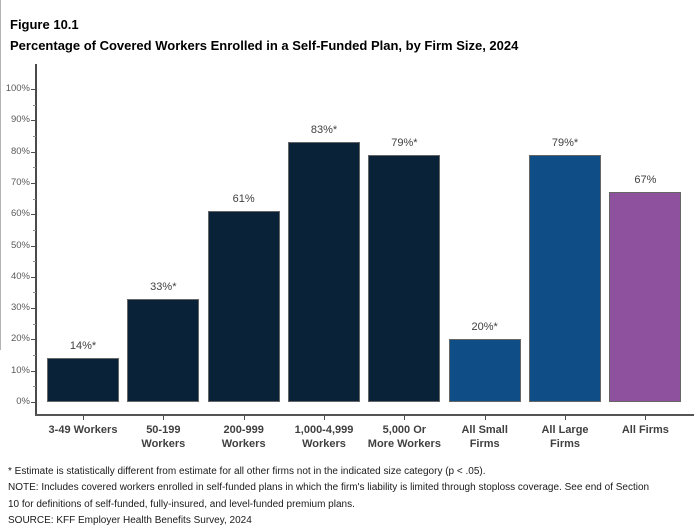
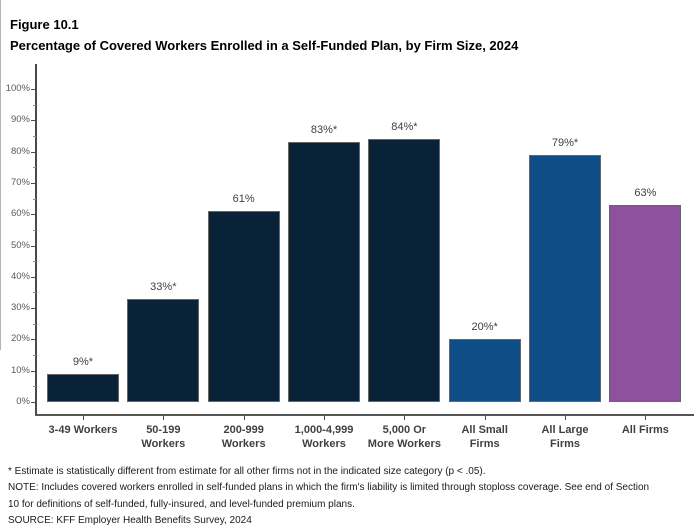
3-49 Workers: 14 -> 9
5,000 Or More Workers: 79 -> 84
All Firms: 67% -> 63%
